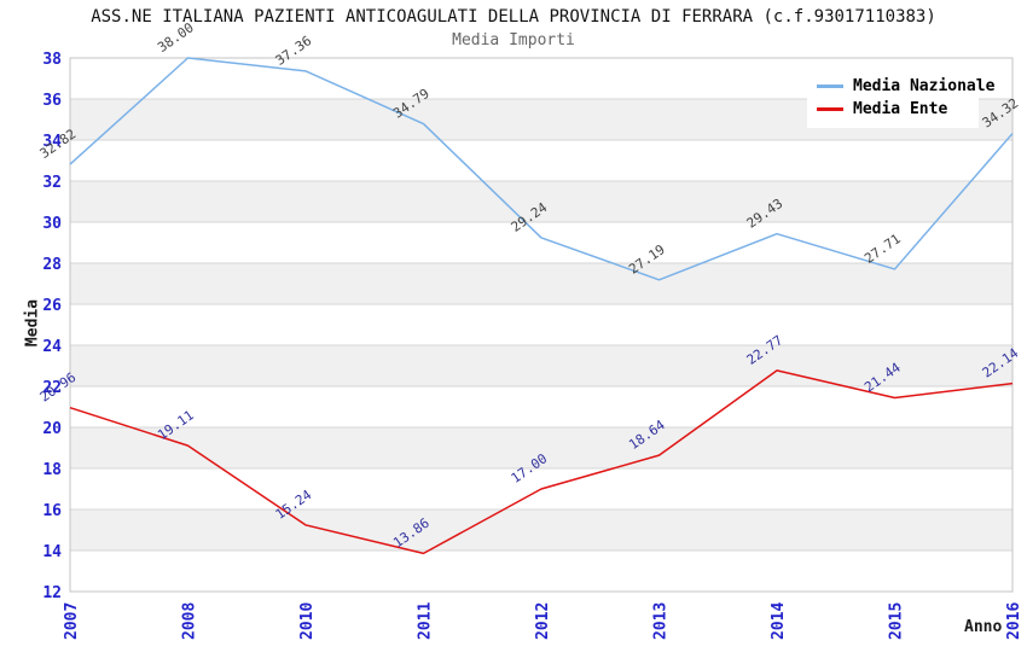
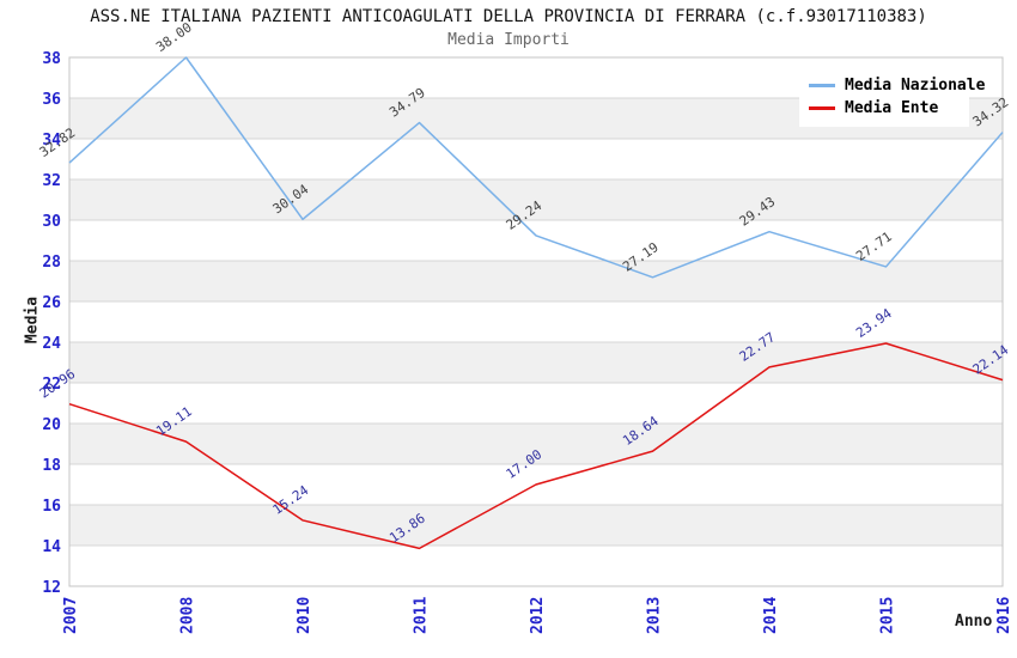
Media Nazionale/2010: 37.36 -> 30.04
Media Ente/2015: 21.44 -> 23.94
